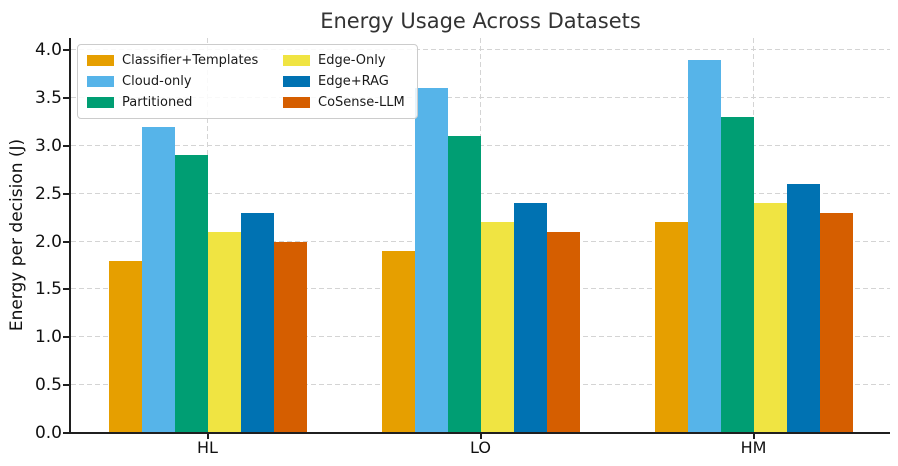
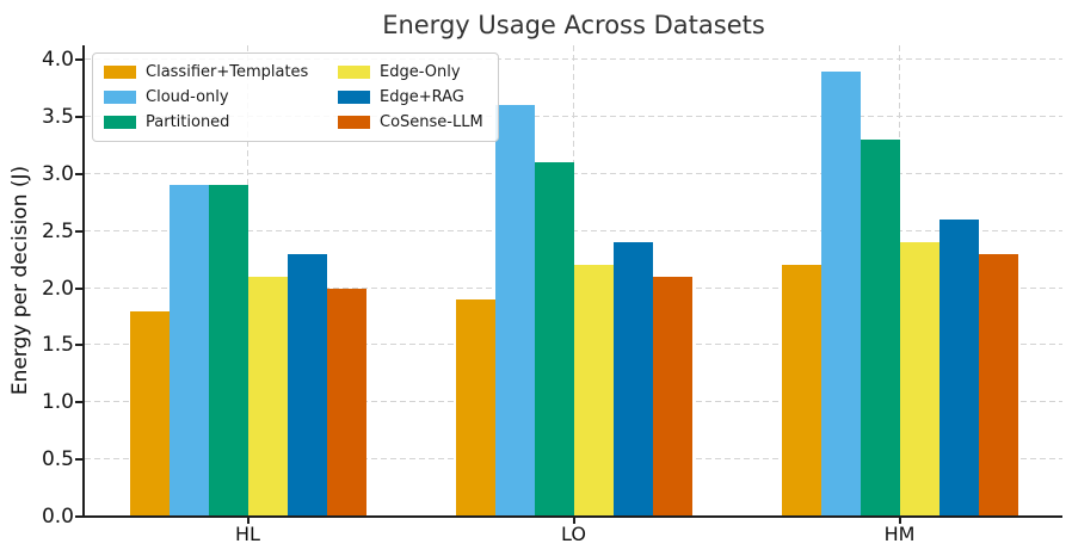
Cloud-only/HL: 3.2 -> 2.9
